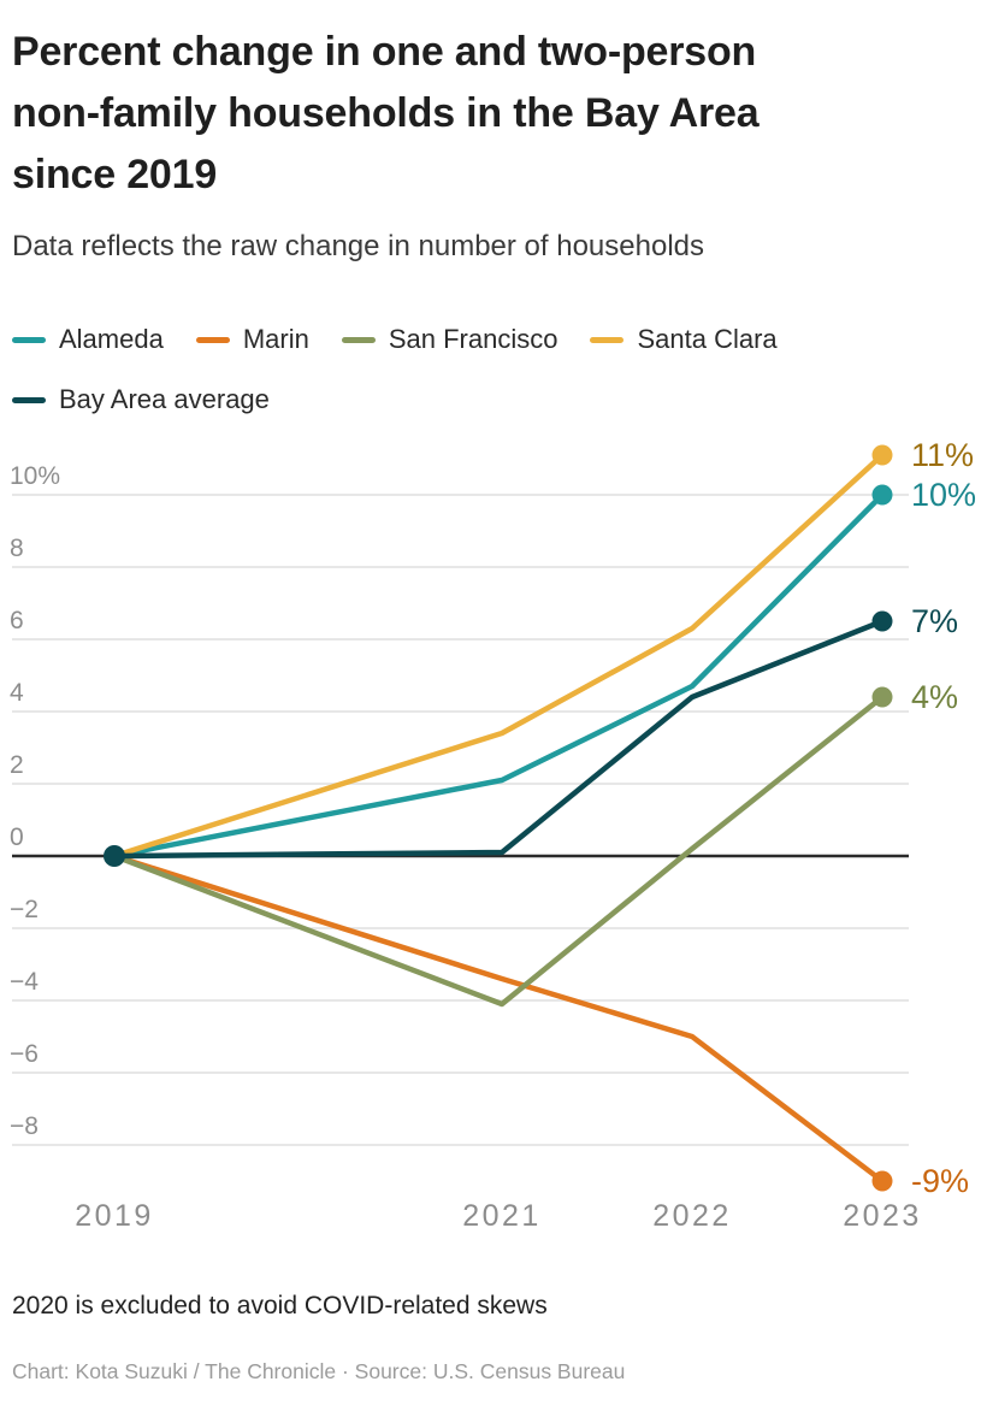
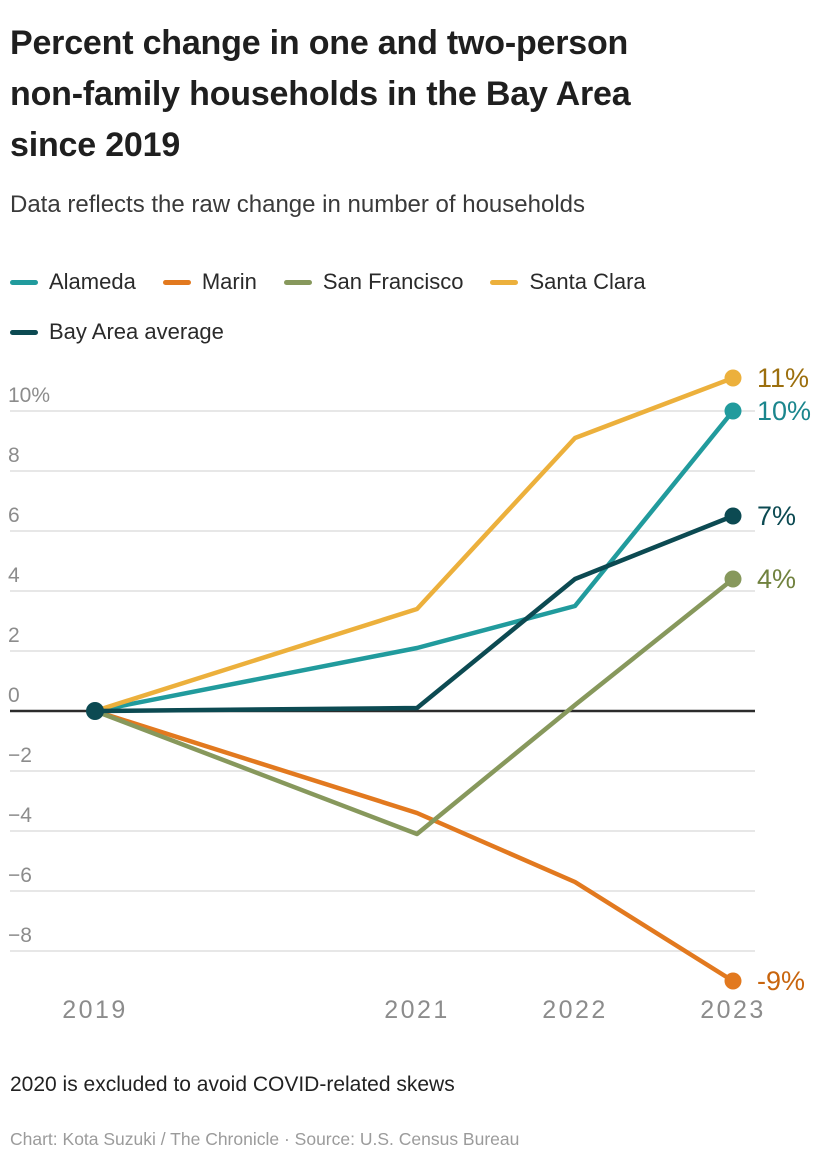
Alameda/2022: 4.7% -> 3.5%
Marin/2022: -5.0% -> -5.7%
Santa Clara/2022: 6.3% -> 9.1%
